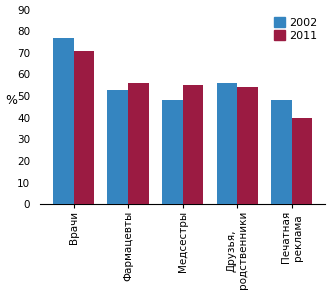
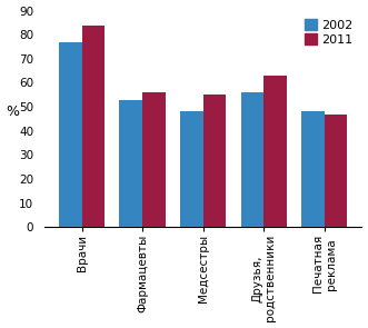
2011/Врачи: 71 -> 84
2011/Друзья, родственники: 54 -> 63
2011/Печатная реклама: 40 -> 47
